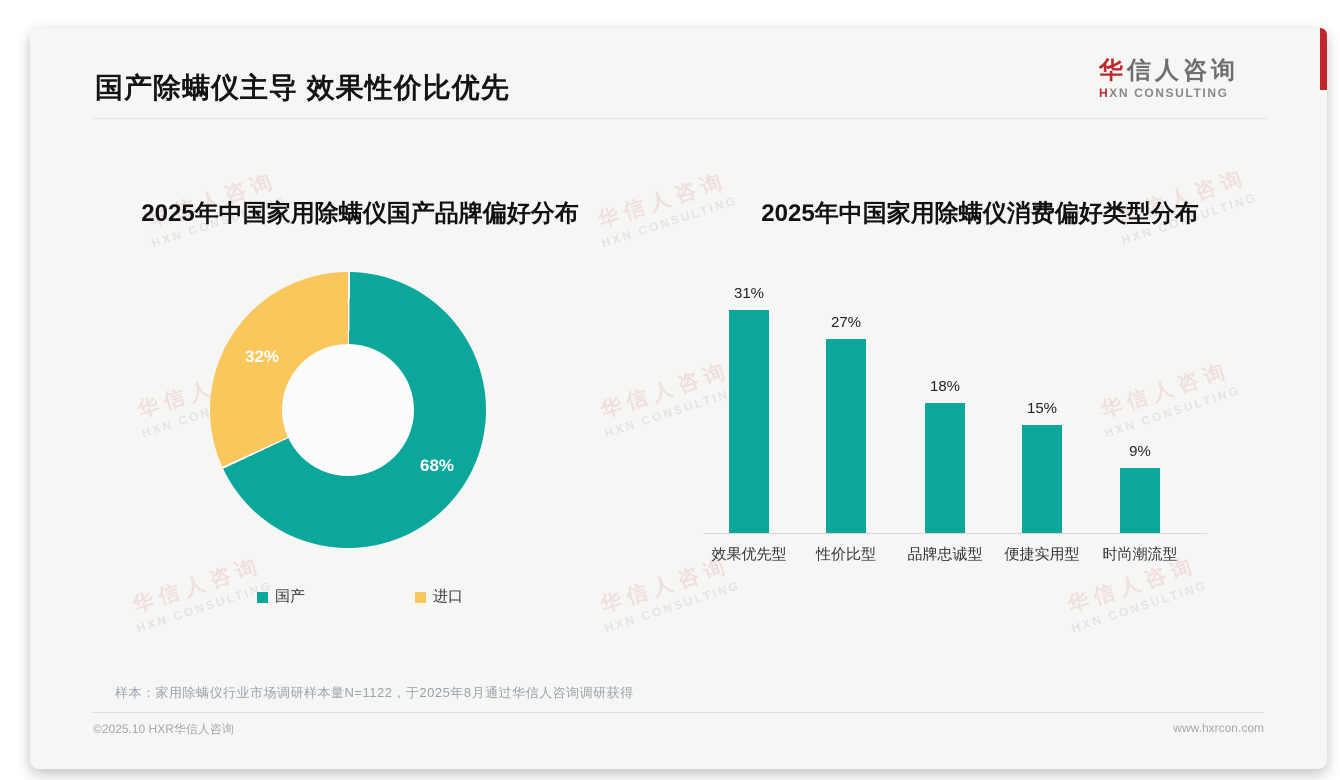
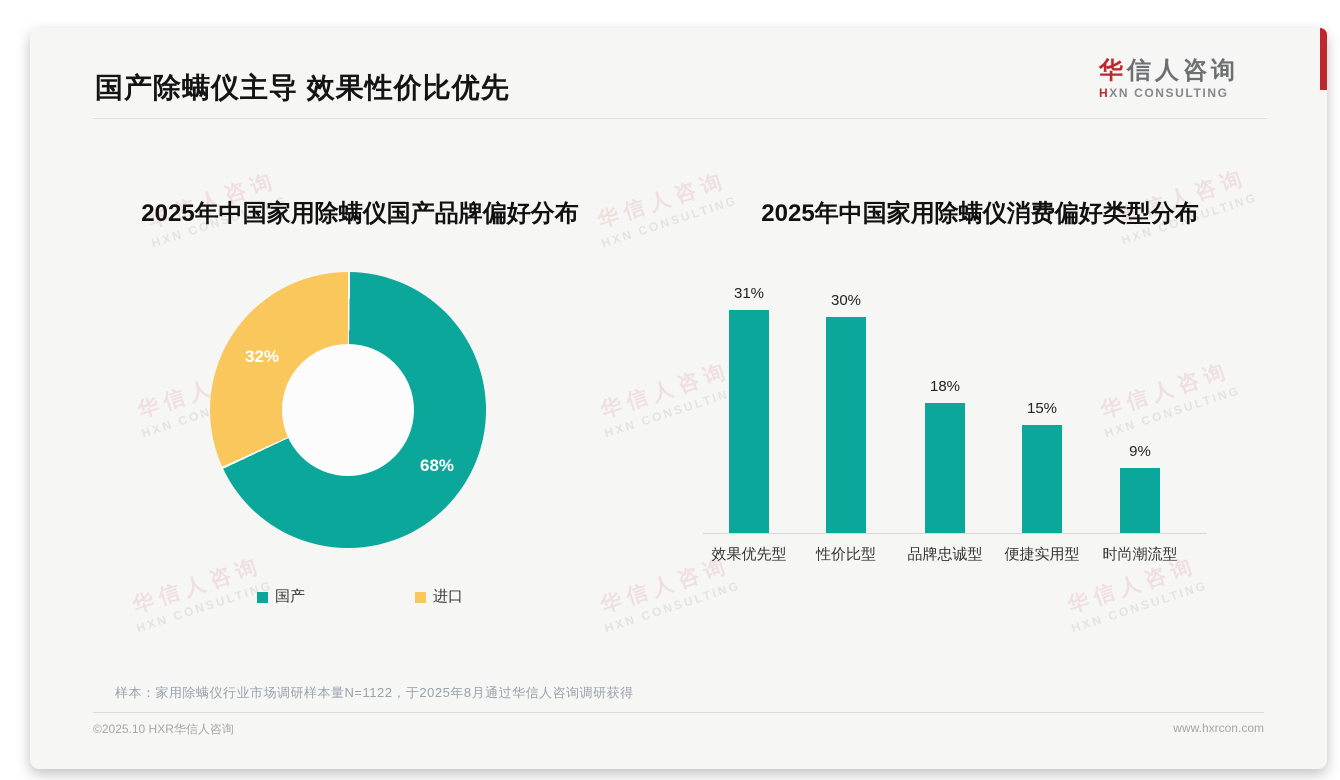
2025年中国家用除螨仪消费偏好类型分布/性价比型: 27% -> 30%
